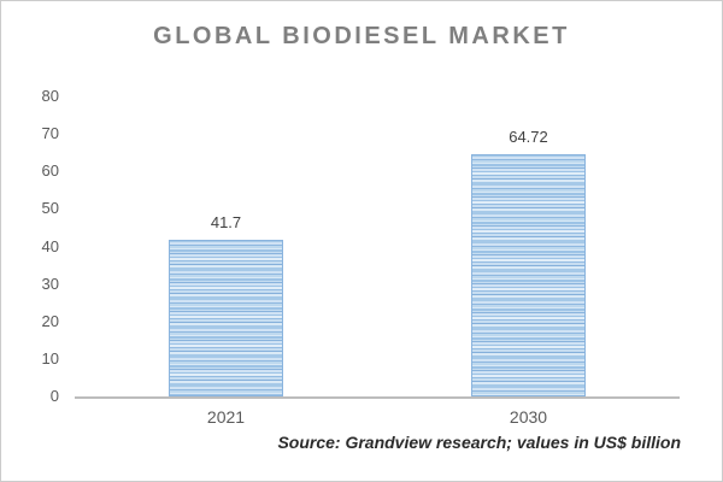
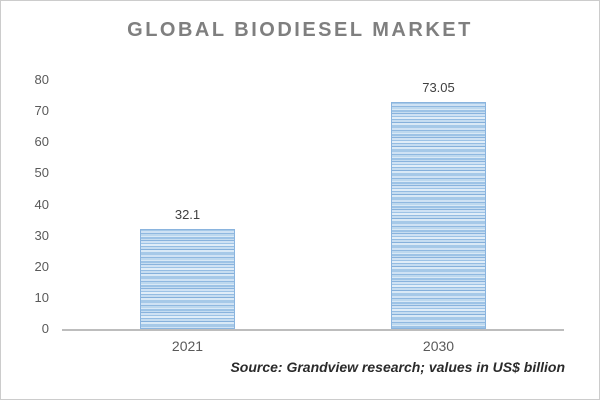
2021: 41.7 -> 32.1
2030: 64.72 -> 73.05
